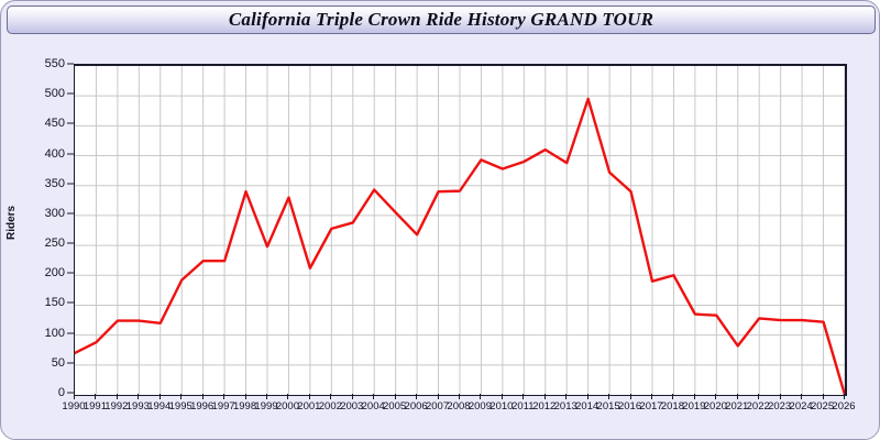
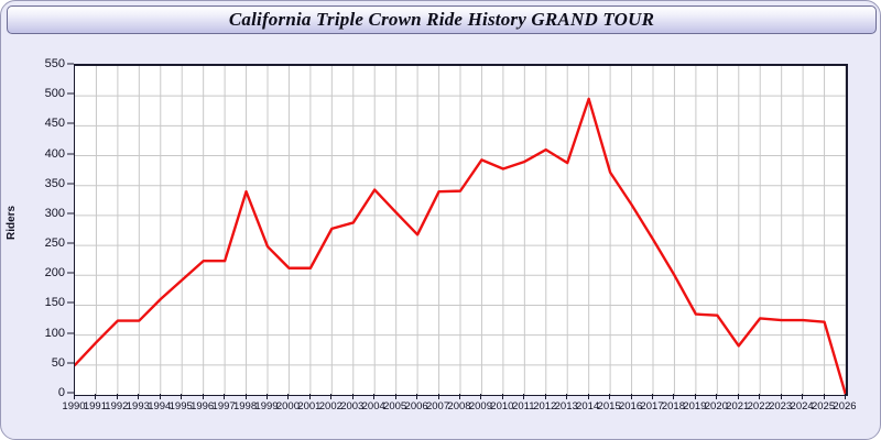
1990: 70 -> 50
1994: 120 -> 160
2000: 330 -> 210
2016: 340 -> 320
2017: 190 -> 260
